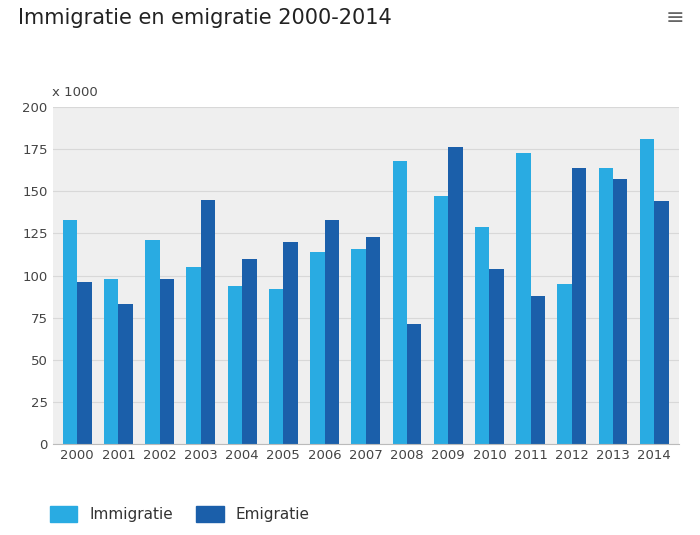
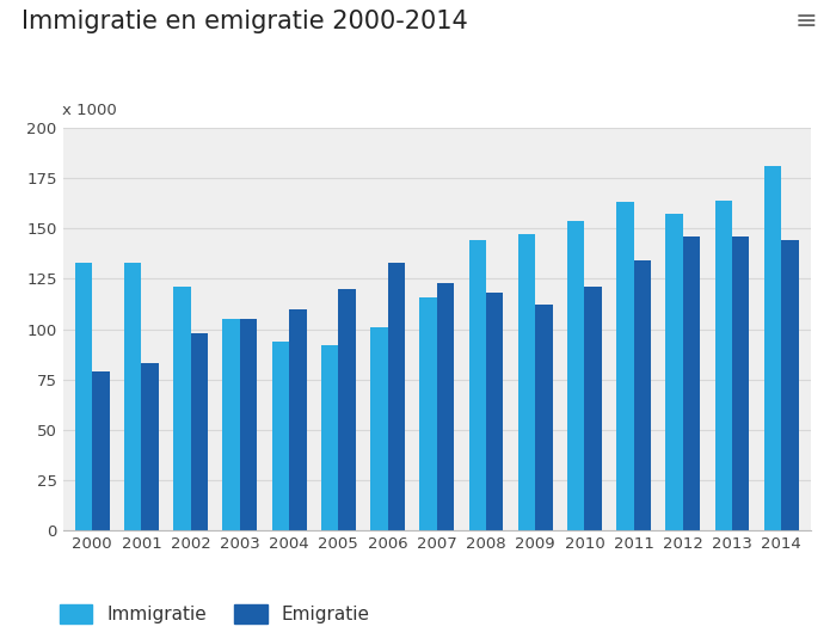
Emigratie/2000: 96 -> 79
Immigratie/2001: 98 -> 133
Emigratie/2003: 145 -> 105
Immigratie/2006: 114 -> 101
Immigratie/2008: 168 -> 144
Emigratie/2008: 71 -> 118
Emigratie/2009: 176 -> 112
Immigratie/2010: 129 -> 154
Emigratie/2010: 104 -> 121
Immigratie/2011: 173 -> 163
Emigratie/2011: 88 -> 134
Immigratie/2012: 95 -> 157
Emigratie/2012: 164 -> 146
Emigratie/2013: 157 -> 146
